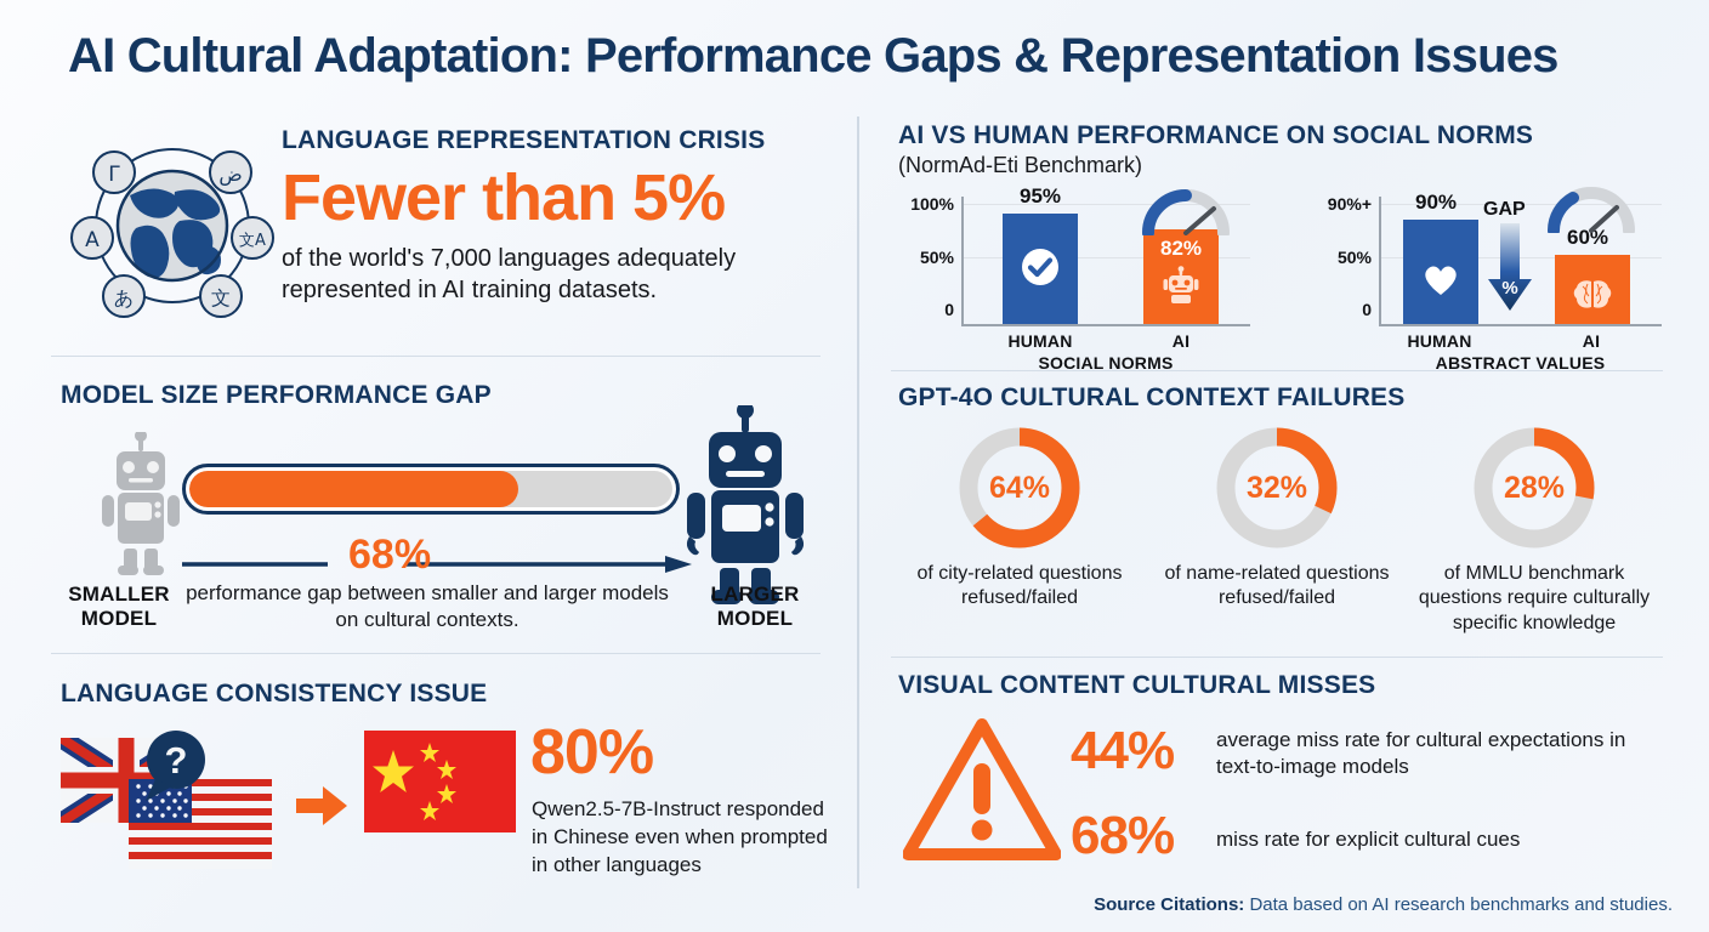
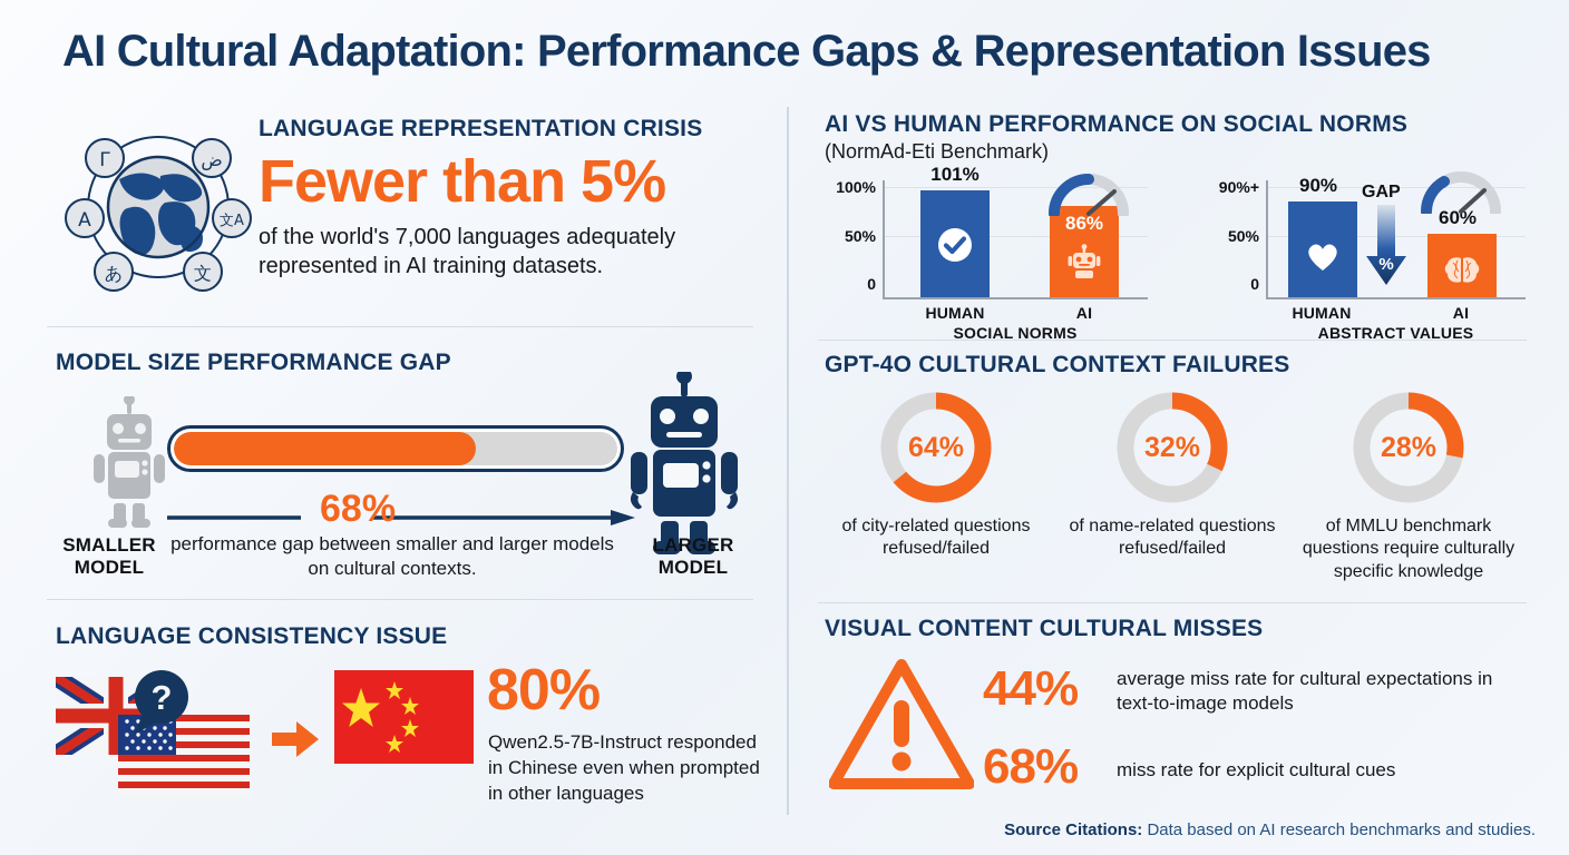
AI VS HUMAN PERFORMANCE ON SOCIAL NORMS/HUMAN: 95% -> 101%
AI VS HUMAN PERFORMANCE ON SOCIAL NORMS/AI: 82% -> 86%
